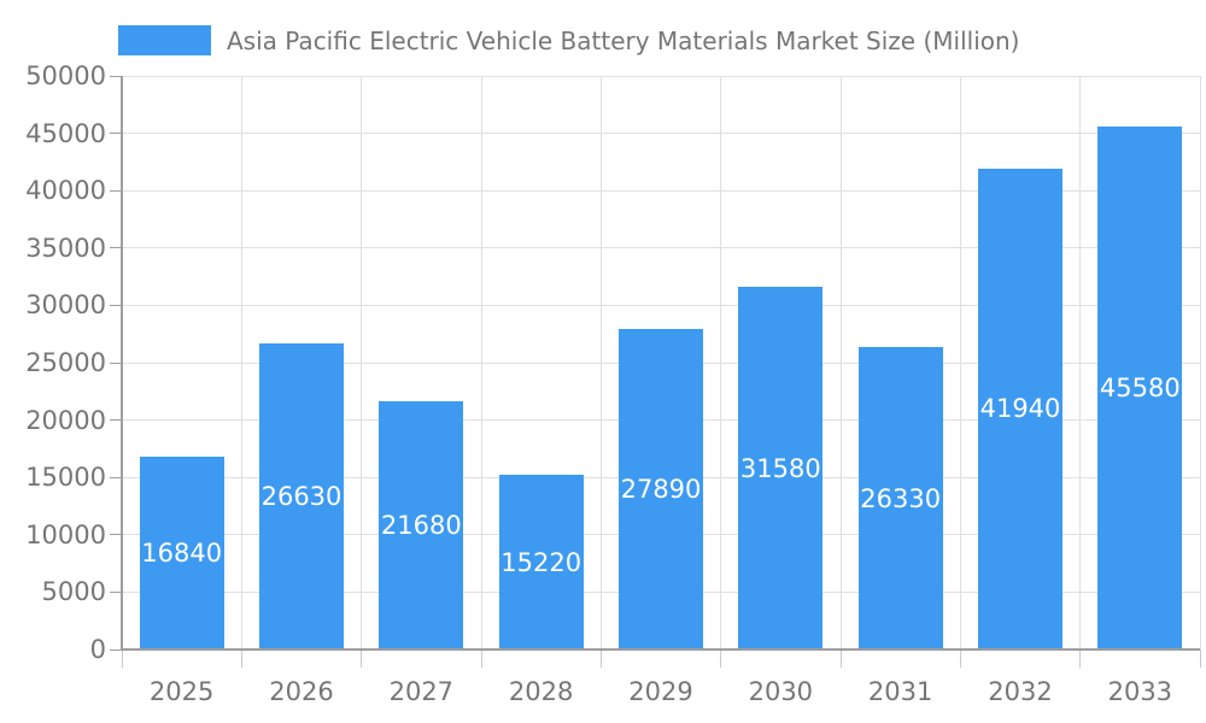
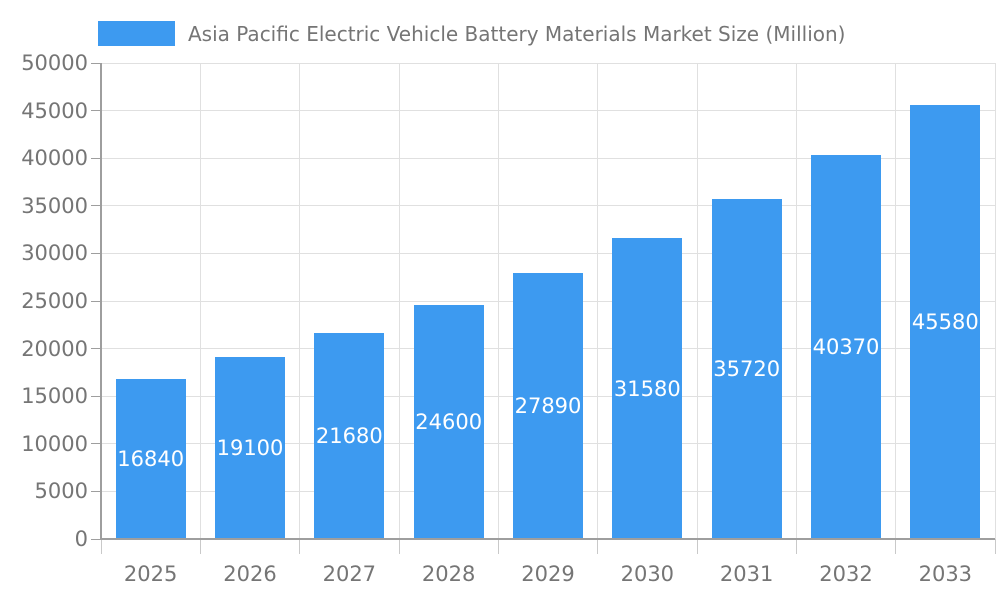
2026: 26630 -> 19100
2028: 15220 -> 24600
2031: 26330 -> 35720
2032: 41940 -> 40370
